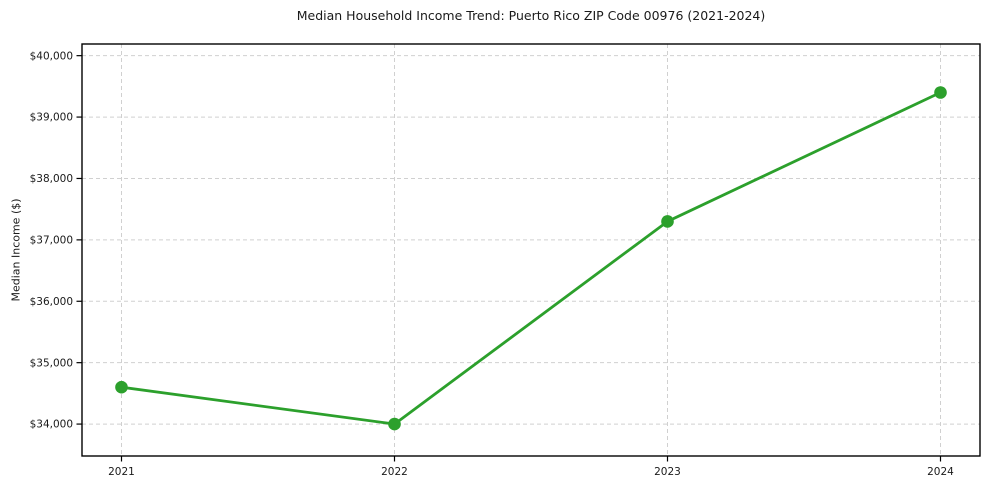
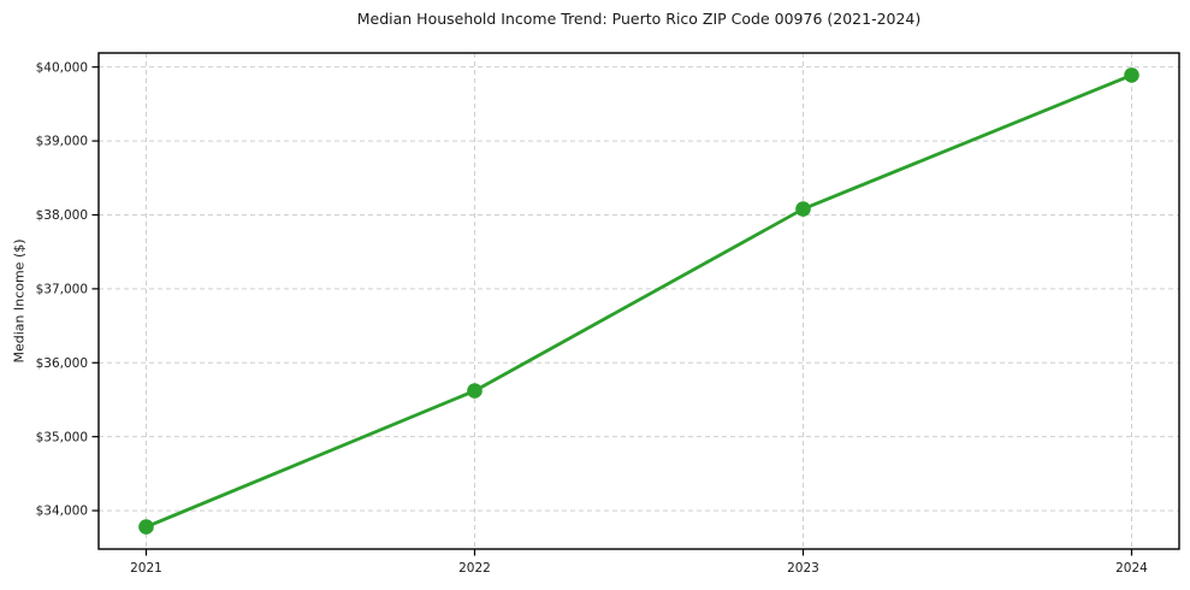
2021: $34600 -> $33800
2022: $34000 -> $35600
2023: $37300 -> $38100
2024: $39400 -> $39900
